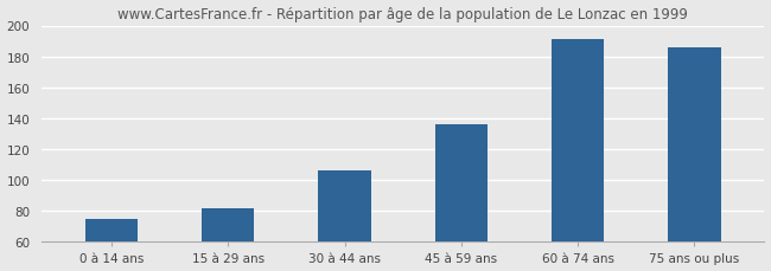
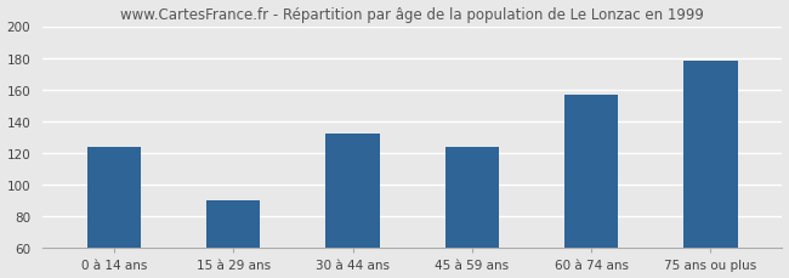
0 à 14 ans: 75 -> 124
15 à 29 ans: 82 -> 90
30 à 44 ans: 106 -> 132
45 à 59 ans: 136 -> 124
60 à 74 ans: 191 -> 157
75 ans ou plus: 186 -> 178
